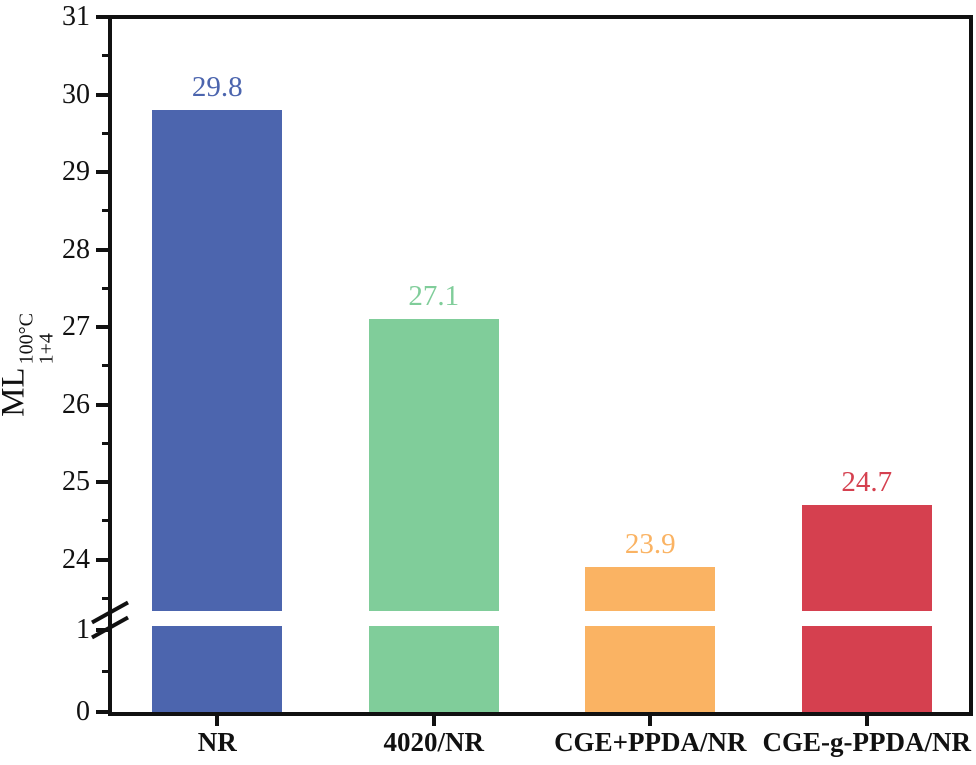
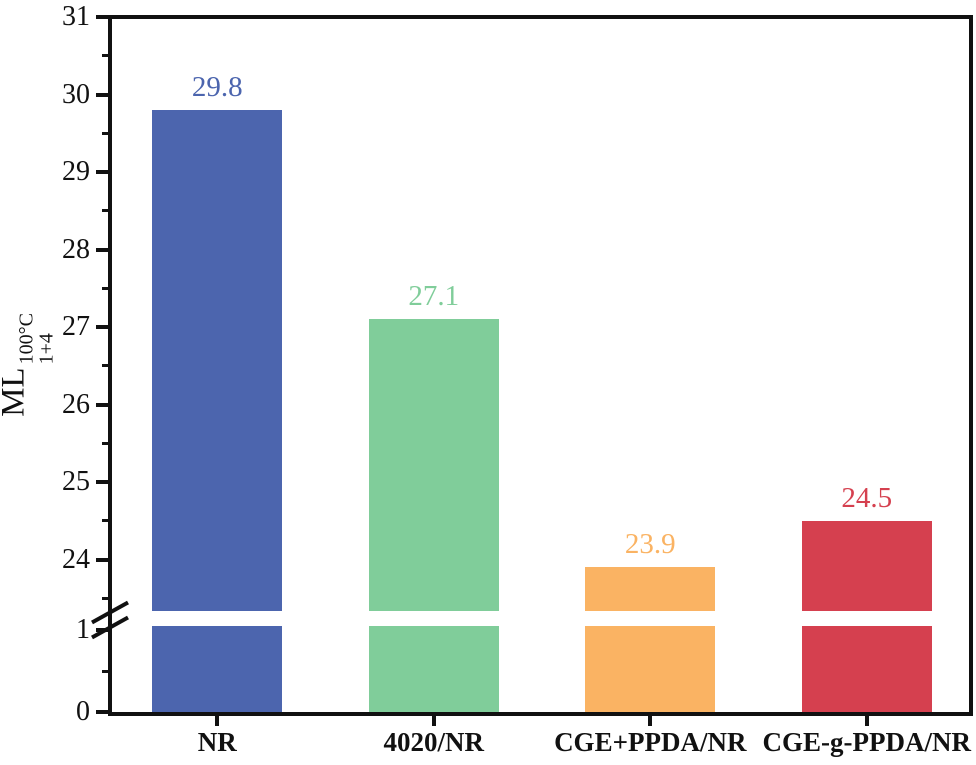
CGE-g-PPDA/NR: 24.7 -> 24.5
